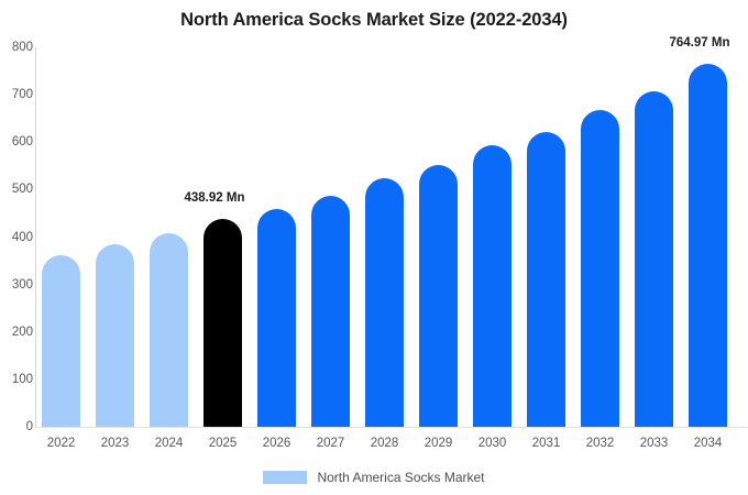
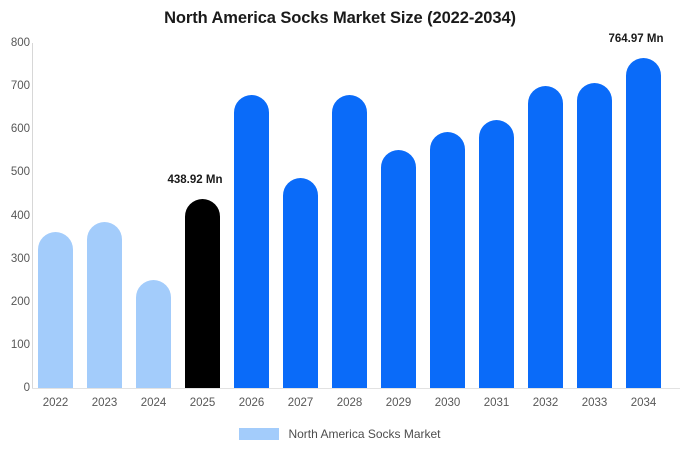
2024: 410 -> 250
2026: 460 -> 680
2028: 520 -> 680
2032: 670 -> 700
